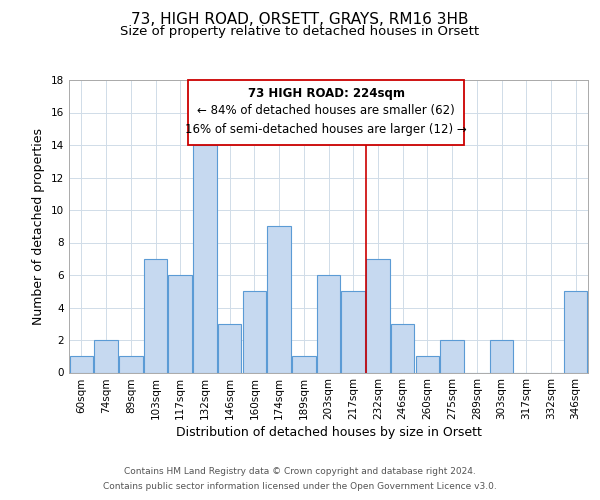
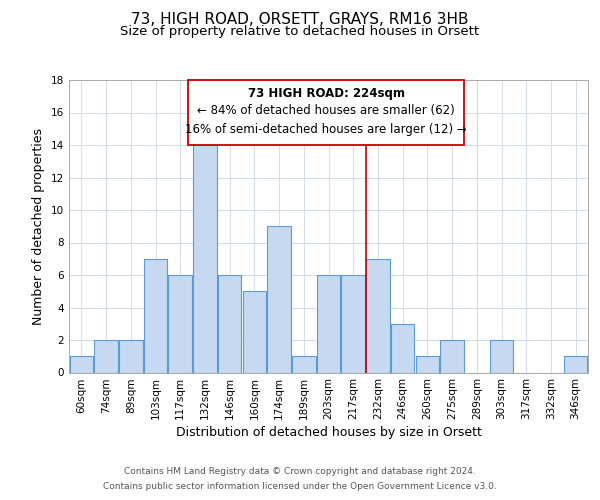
89sqm: 1 -> 2
146sqm: 3 -> 6
217sqm: 5 -> 6
346sqm: 5 -> 1
